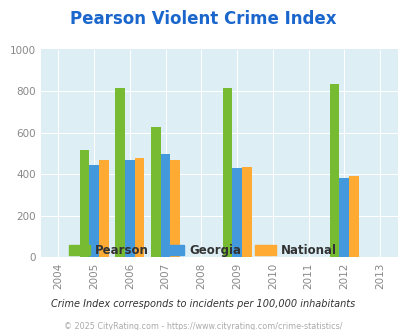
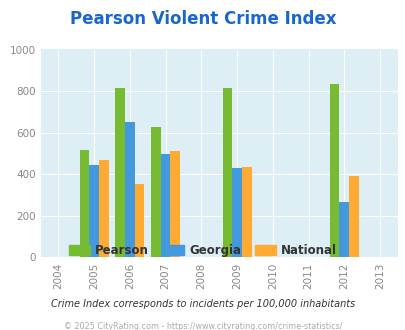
Georgia/2006: 470 -> 650
National/2006: 477 -> 355
National/2007: 470 -> 510
Georgia/2012: 383 -> 265
